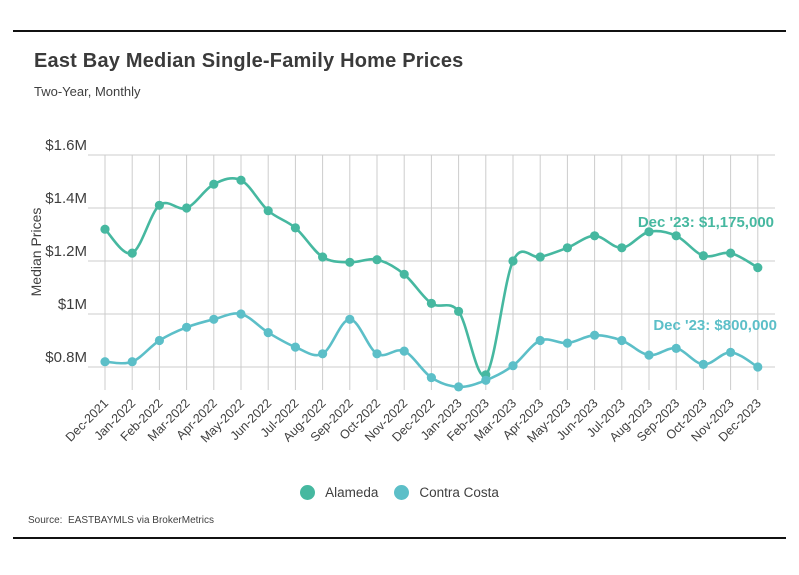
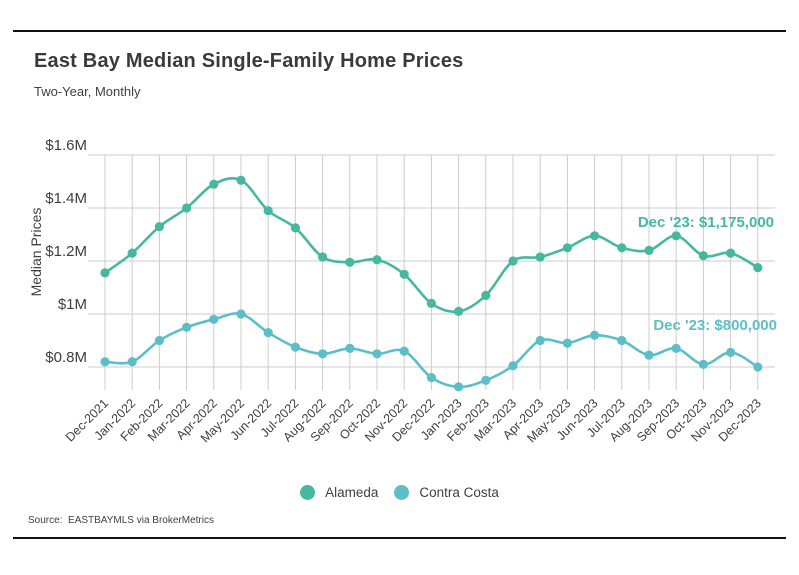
Alameda/Dec-2021: $1.32M -> $1.16M
Alameda/Feb-2022: $1.41M -> $1.33M
Contra Costa/Sep-2022: $0.98M -> $0.87M
Alameda/Feb-2023: $0.77M -> $1.07M
Alameda/Aug-2023: $1.31M -> $1.24M
